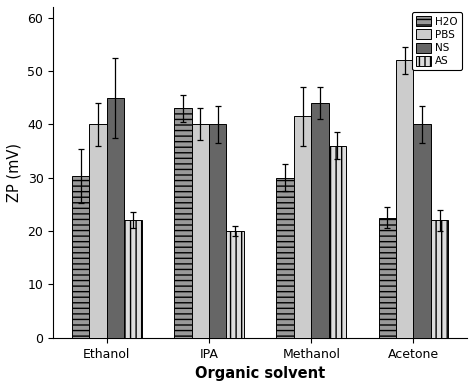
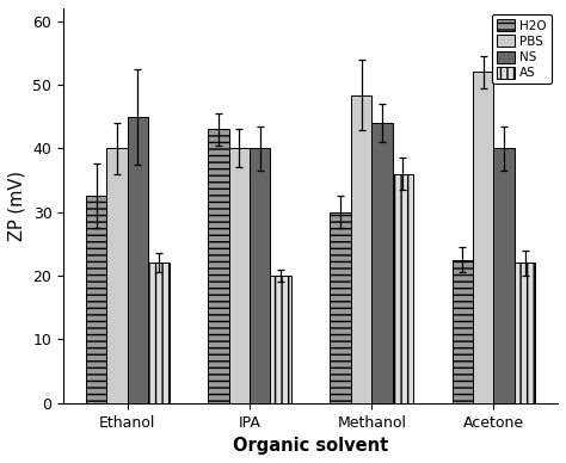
H2O/Ethanol: 30.3 -> 32.6
PBS/Methanol: 41.5 -> 48.4
